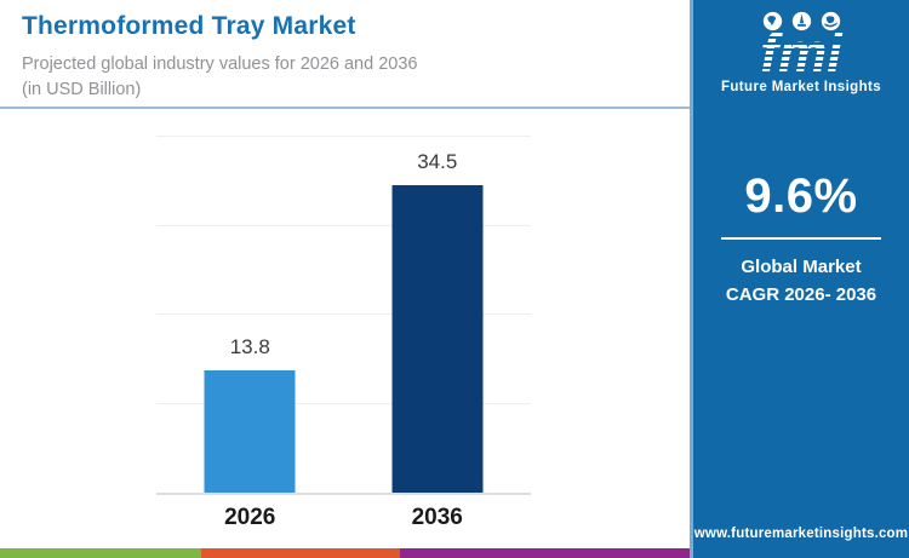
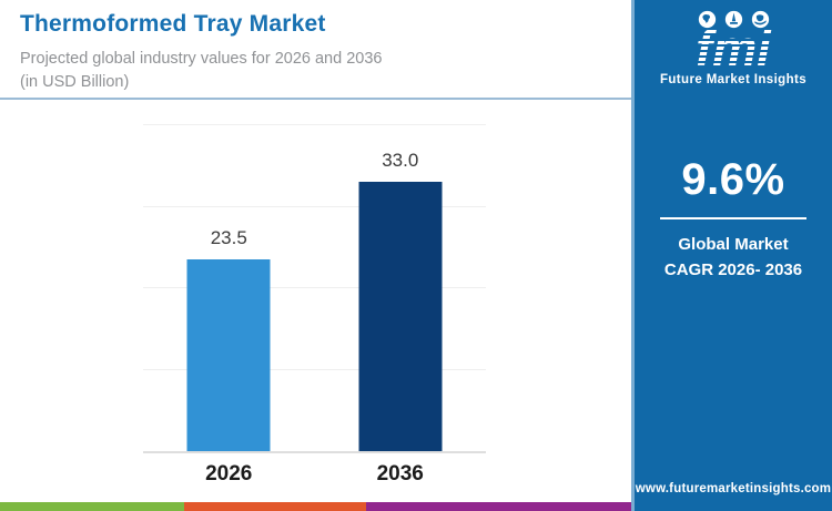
2026: 13.8 -> 23.5
2036: 34.5 -> 33.0
